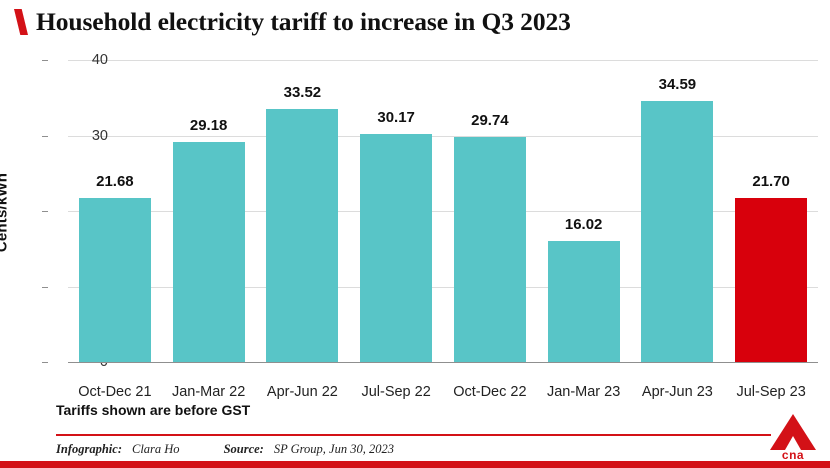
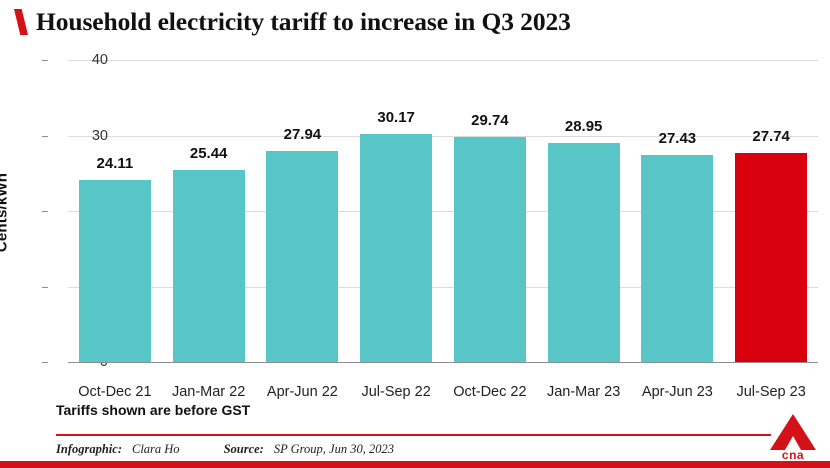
Oct-Dec 21: 21.68 -> 24.11
Jan-Mar 22: 29.18 -> 25.44
Apr-Jun 22: 33.52 -> 27.94
Jan-Mar 23: 16.02 -> 28.95
Apr-Jun 23: 34.59 -> 27.43
Jul-Sep 23: 21.70 -> 27.74
